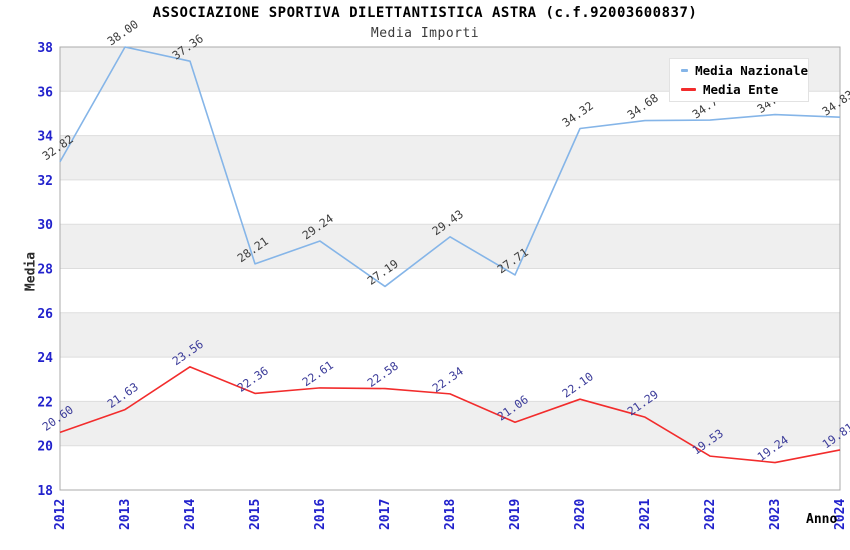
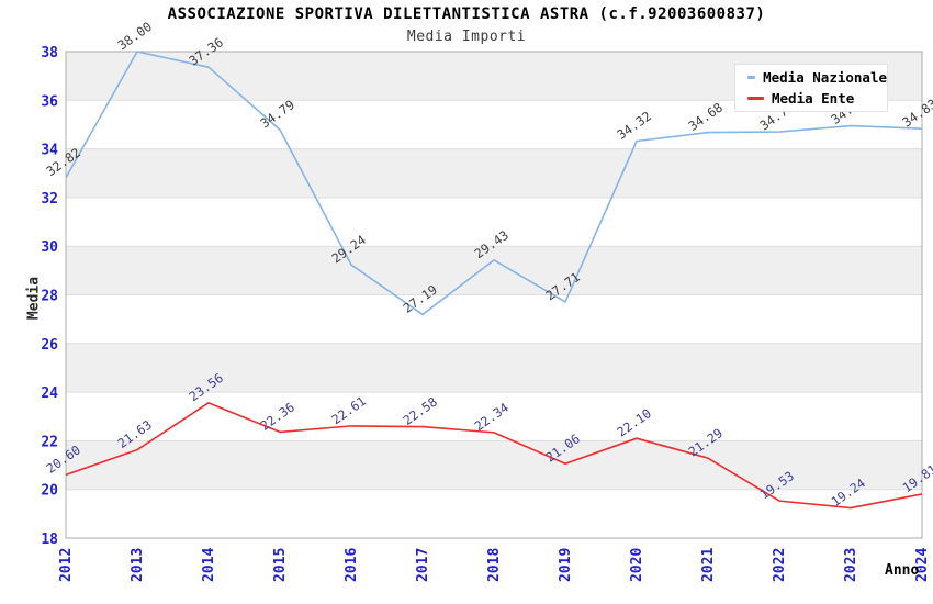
Media Nazionale/2015: 28.21 -> 34.79
